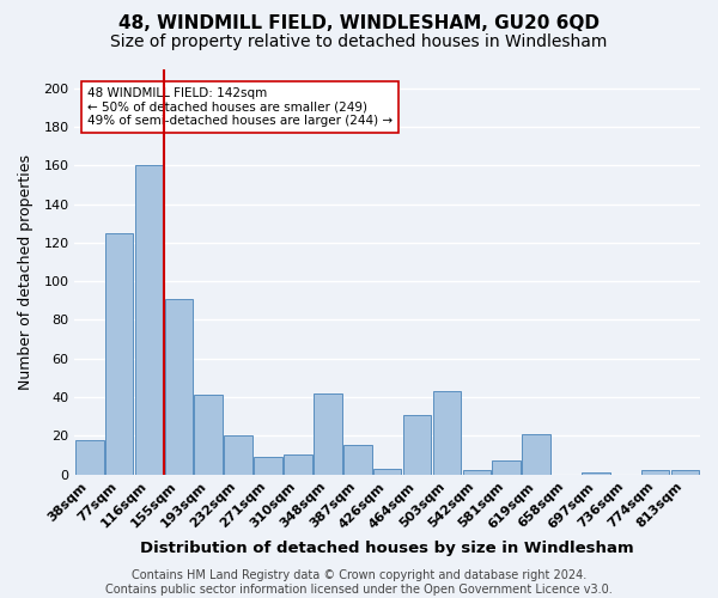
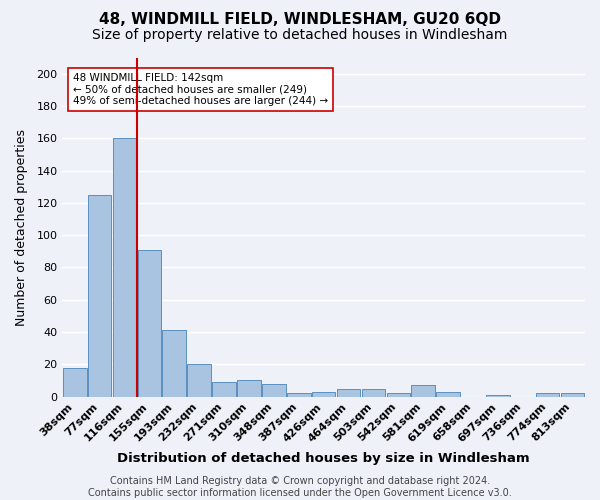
348sqm: 42 -> 8
387sqm: 15 -> 2
464sqm: 31 -> 5
503sqm: 43 -> 5
619sqm: 21 -> 3
